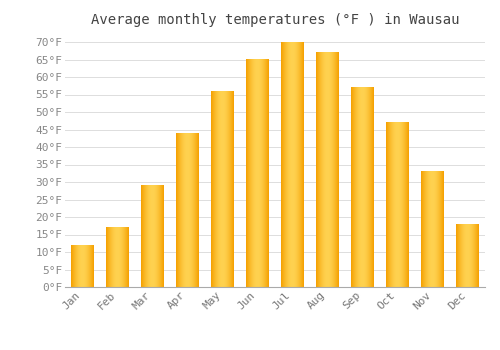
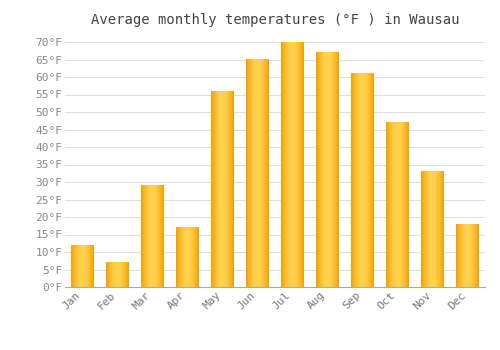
Feb: 17°F -> 7°F
Apr: 44°F -> 17°F
Sep: 57°F -> 61°F
